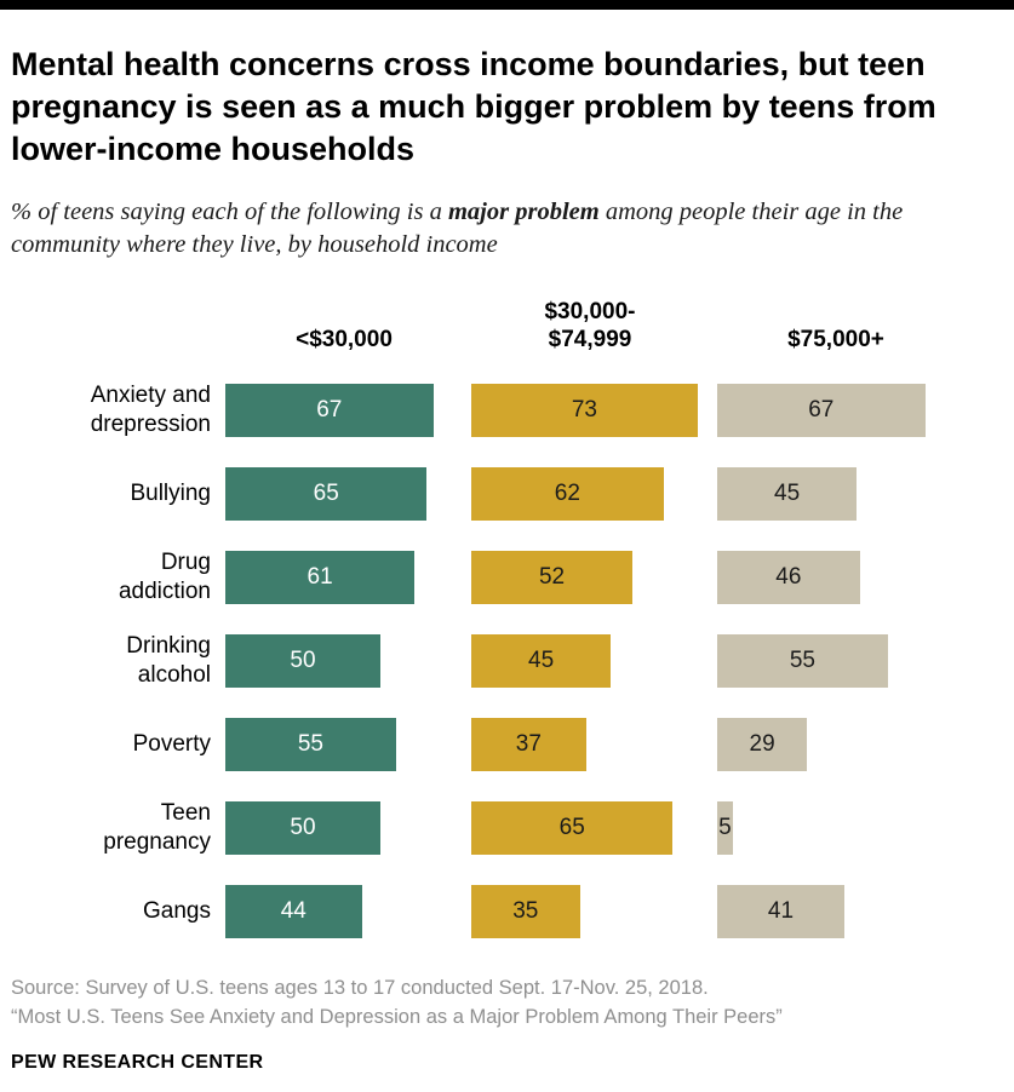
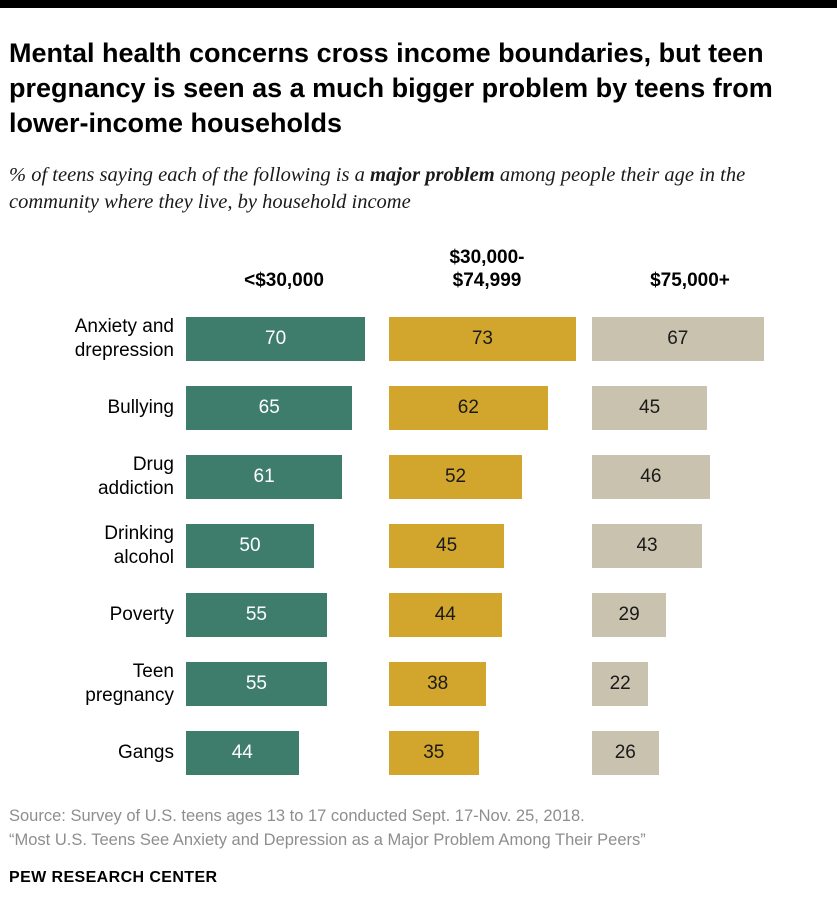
<$30,000/Anxiety and drepression: 67 -> 70
$75,000+/Drinking alcohol: 55 -> 43
$30,000-$74,999/Poverty: 37 -> 44
<$30,000/Teen pregnancy: 50 -> 55
$30,000-$74,999/Teen pregnancy: 65 -> 38
$75,000+/Teen pregnancy: 5 -> 22
$75,000+/Gangs: 41 -> 26
